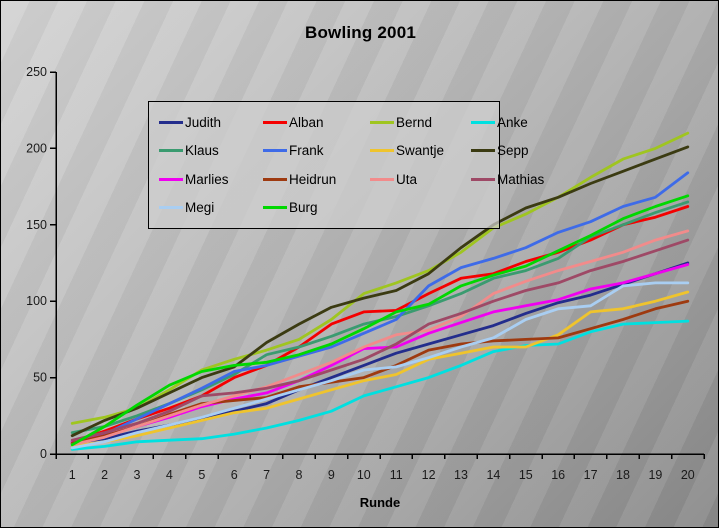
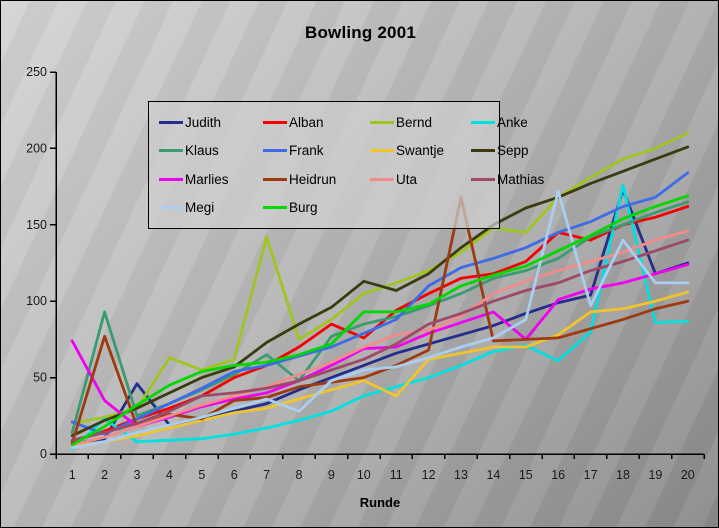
Frank/1: 5 -> 21
Marlies/1: 8 -> 74
Anke/2: 5 -> 23
Klaus/2: 18 -> 93
Marlies/2: 12 -> 35
Heidrun/2: 12 -> 77
Judith/3: 15 -> 46
Bernd/4: 42 -> 63
Heidrun/5: 33 -> 23
Bernd/7: 68 -> 142
Klaus/8: 70 -> 48
Megi/8: 42 -> 28
Alban/10: 93 -> 76
Sepp/10: 102 -> 113
Burg/10: 82 -> 93
Swantje/11: 52 -> 38
Heidrun/13: 72 -> 168
Bernd/15: 157 -> 145
Marlies/15: 97 -> 75
Alban/16: 132 -> 145
Anke/16: 72 -> 61
Megi/16: 95 -> 172
Judith/18: 111 -> 173
Anke/18: 85 -> 176
Megi/18: 110 -> 140
